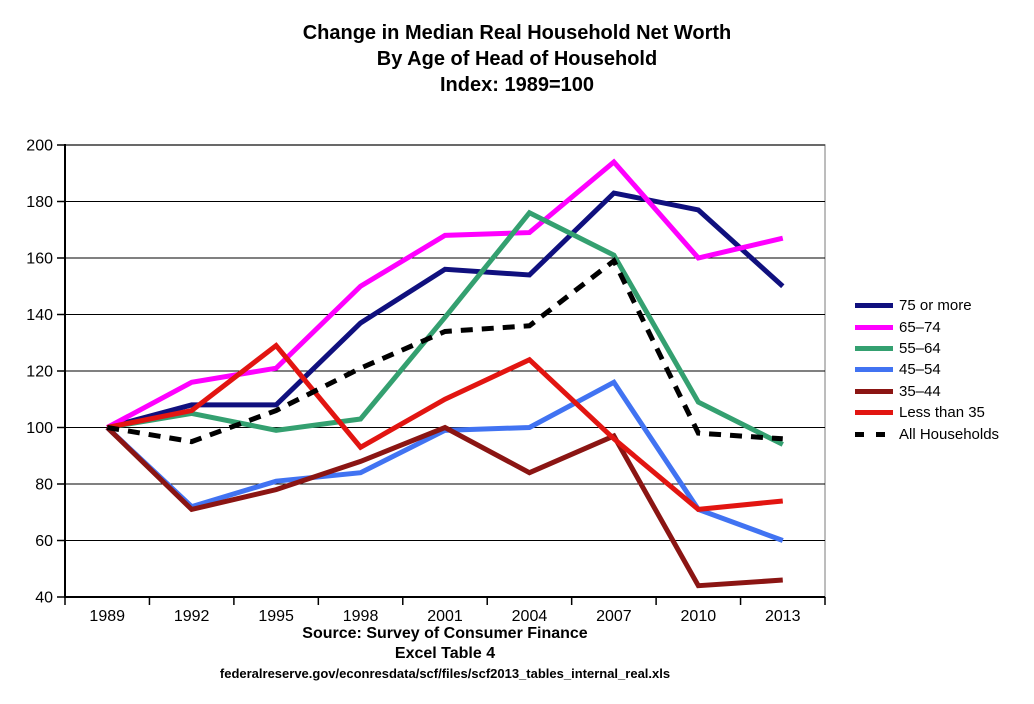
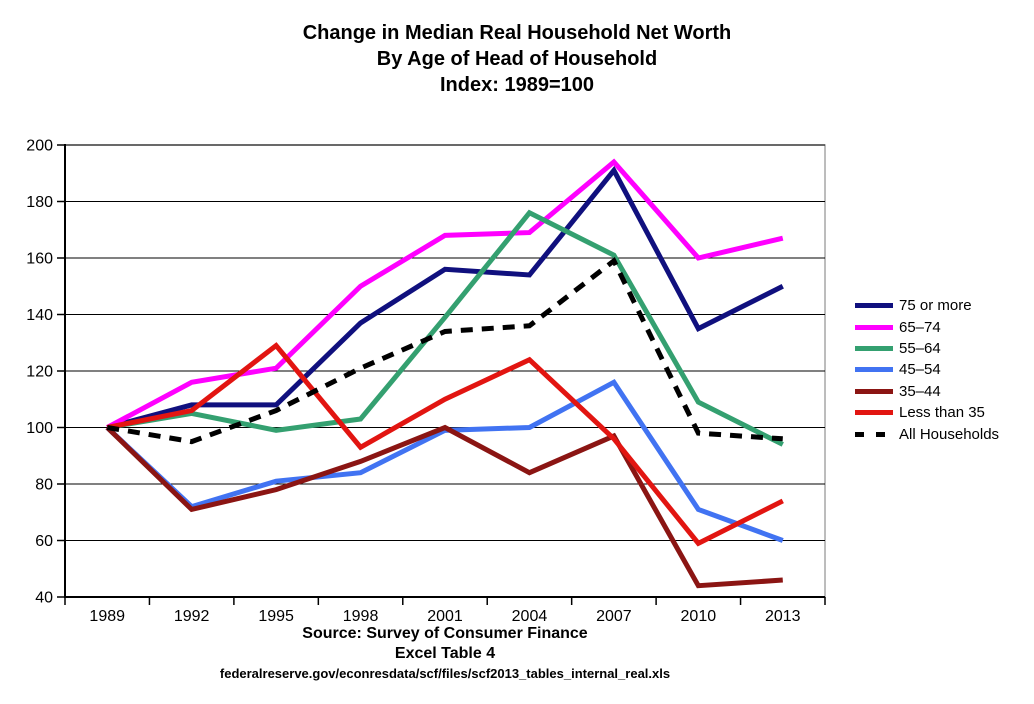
75 or more/2007: 183 -> 191
75 or more/2010: 177 -> 135
Less than 35/2010: 71 -> 59
